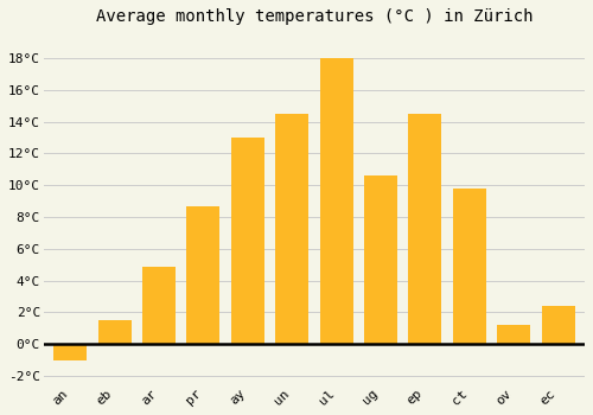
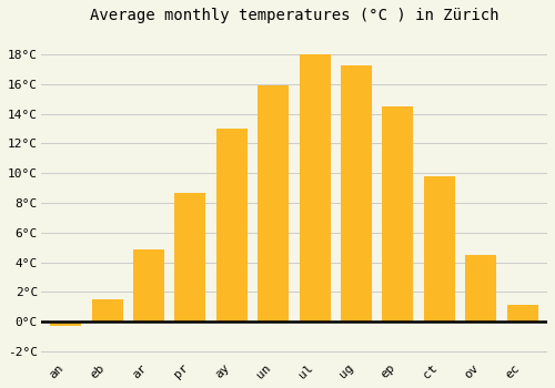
an: -1.0°C -> -0.3°C
un: 14.5°C -> 15.9°C
ug: 10.6°C -> 17.3°C
ov: 1.2°C -> 4.5°C
ec: 2.4°C -> 1.1°C
